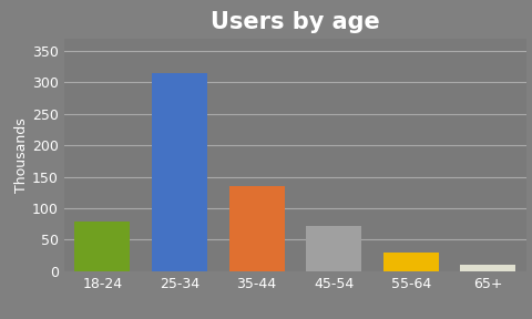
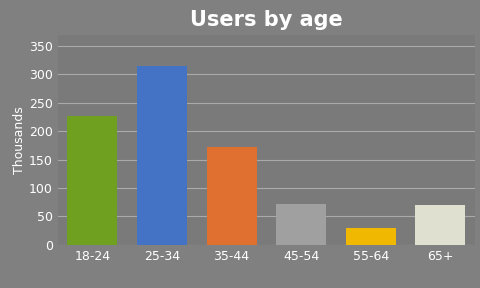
18-24: 78 -> 226
35-44: 135 -> 172
65+: 10 -> 70
